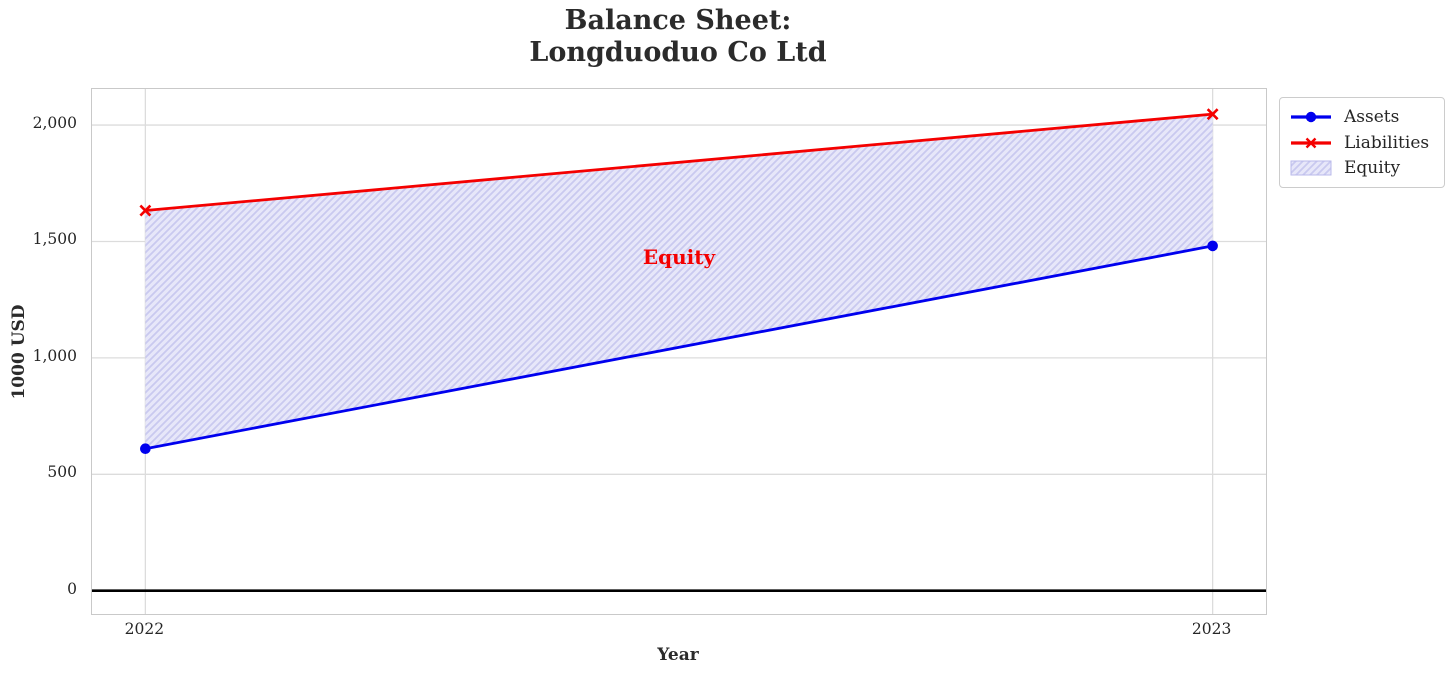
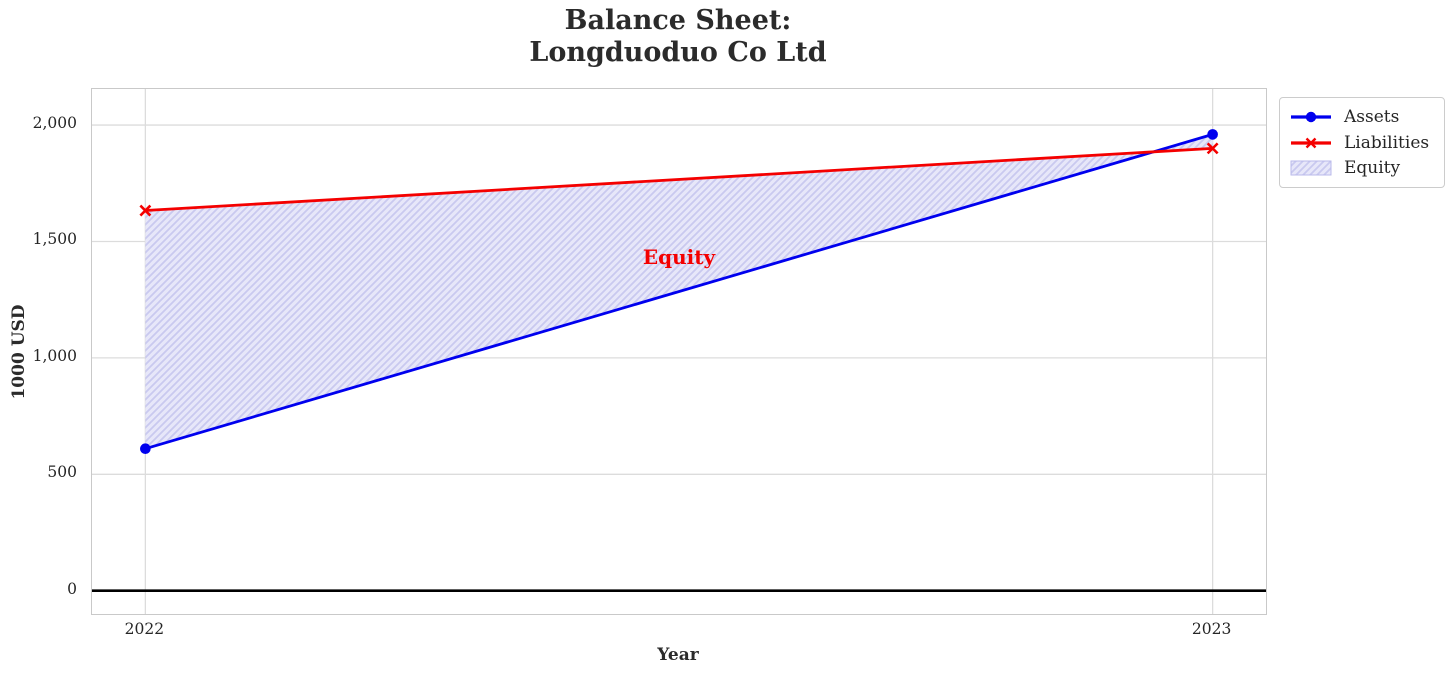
Assets/2023: 1480 -> 1960
Liabilities/2023: 2050 -> 1900
